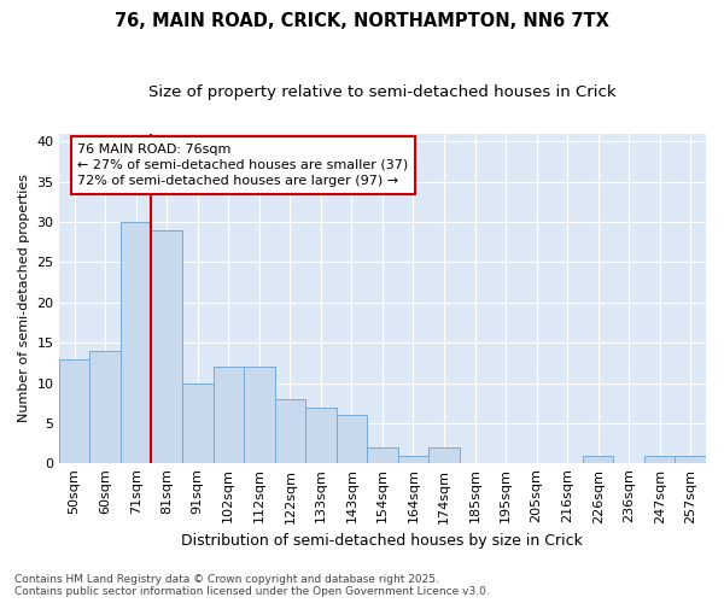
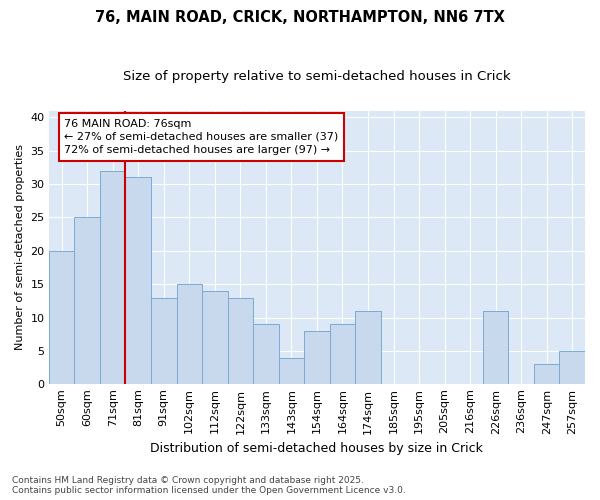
50sqm: 13 -> 20
60sqm: 14 -> 25
71sqm: 30 -> 32
81sqm: 29 -> 31
91sqm: 10 -> 13
102sqm: 12 -> 15
112sqm: 12 -> 14
122sqm: 8 -> 13
133sqm: 7 -> 9
143sqm: 6 -> 4
154sqm: 2 -> 8
164sqm: 1 -> 9
174sqm: 2 -> 11
226sqm: 1 -> 11
247sqm: 1 -> 3
257sqm: 1 -> 5
